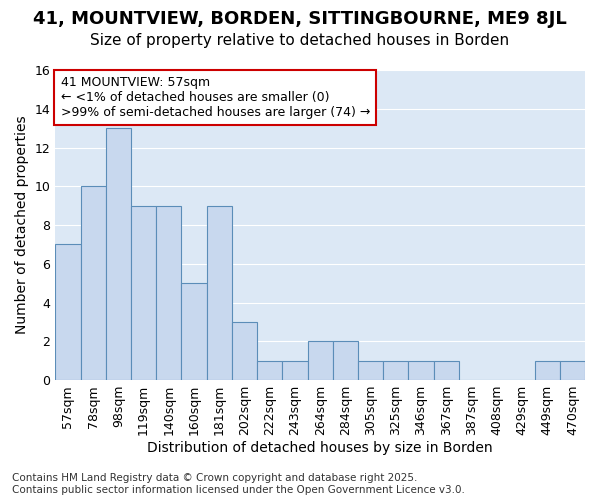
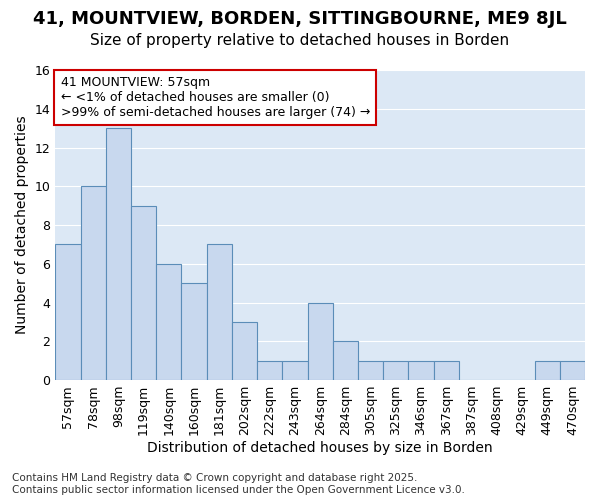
140sqm: 9 -> 6
181sqm: 9 -> 7
264sqm: 2 -> 4
